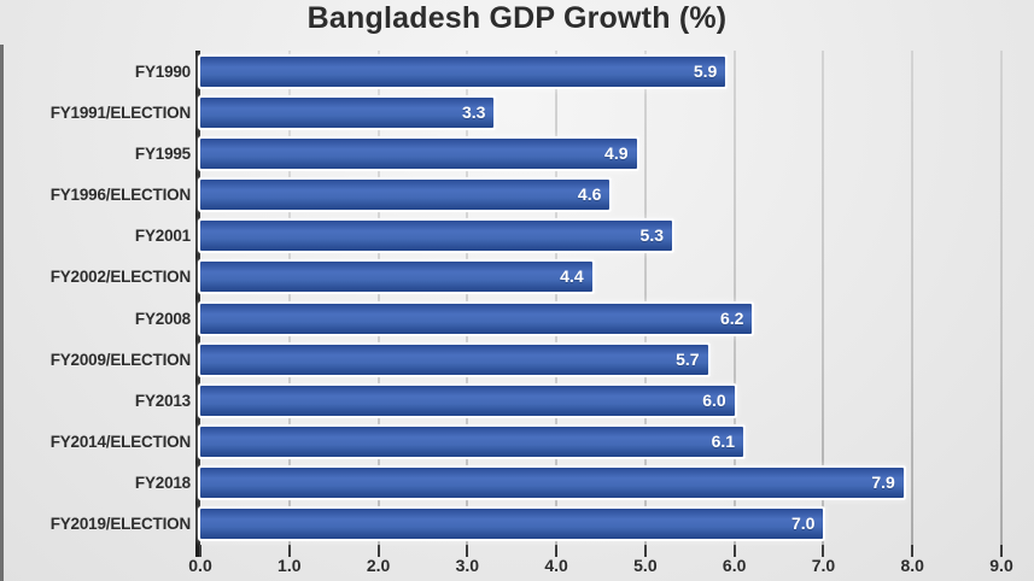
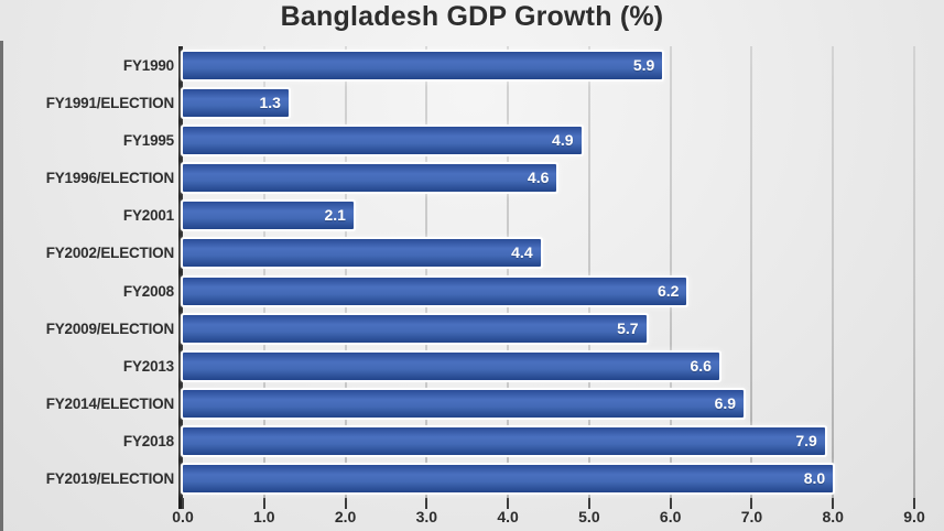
FY1991/ELECTION: 3.3 -> 1.3
FY2001: 5.3 -> 2.1
FY2013: 6.0 -> 6.6
FY2014/ELECTION: 6.1 -> 6.9
FY2019/ELECTION: 7.0 -> 8.0
